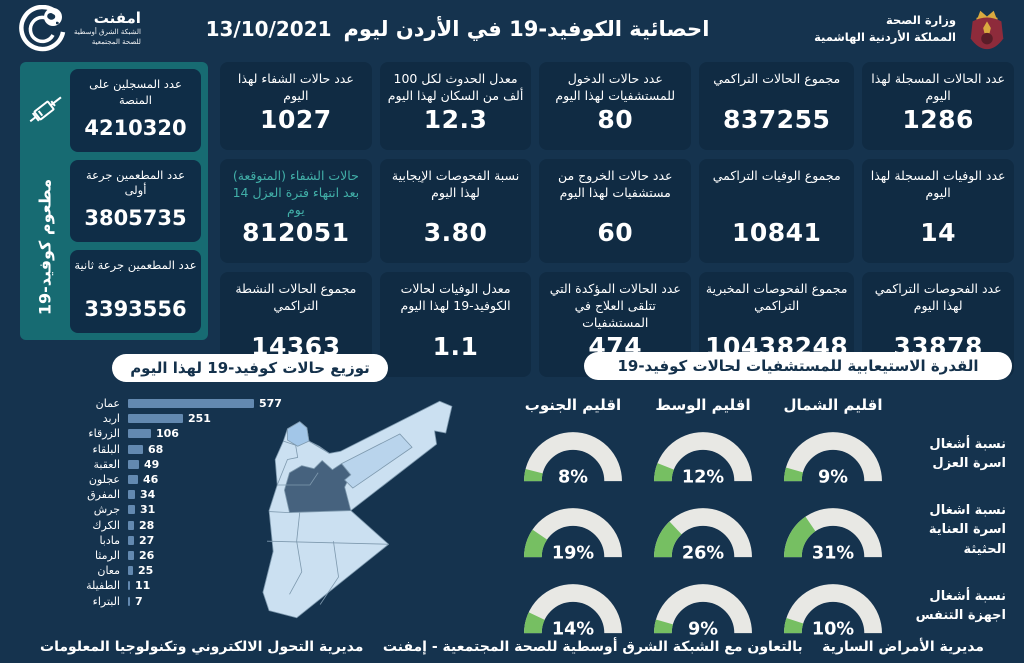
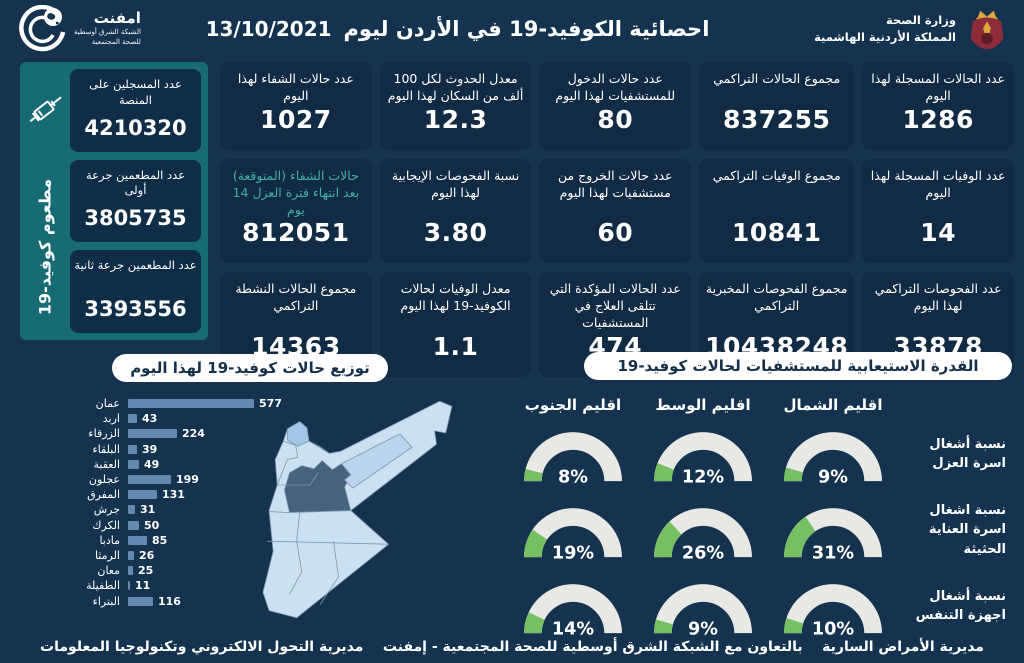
توزيع حالات كوفيد-19 لهذا اليوم/اربد: 251 -> 43
توزيع حالات كوفيد-19 لهذا اليوم/الزرقاء: 106 -> 224
توزيع حالات كوفيد-19 لهذا اليوم/البلقاء: 68 -> 39
توزيع حالات كوفيد-19 لهذا اليوم/عجلون: 46 -> 199
توزيع حالات كوفيد-19 لهذا اليوم/المفرق: 34 -> 131
توزيع حالات كوفيد-19 لهذا اليوم/الكرك: 28 -> 50
توزيع حالات كوفيد-19 لهذا اليوم/مادبا: 27 -> 85
توزيع حالات كوفيد-19 لهذا اليوم/البتراء: 7 -> 116
